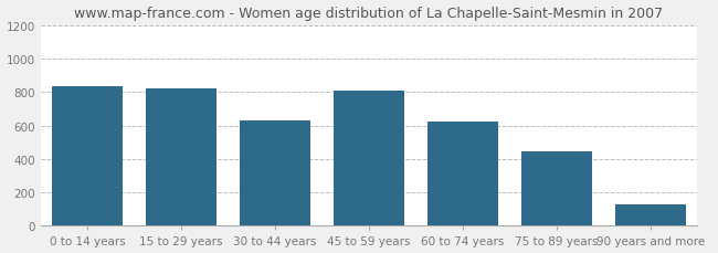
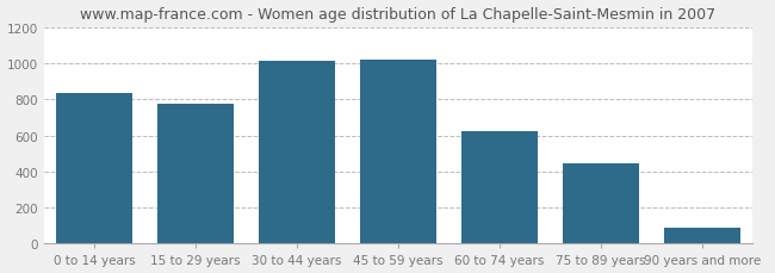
15 to 29 years: 820 -> 780
30 to 44 years: 630 -> 1010
45 to 59 years: 810 -> 1020
90 years and more: 130 -> 90
